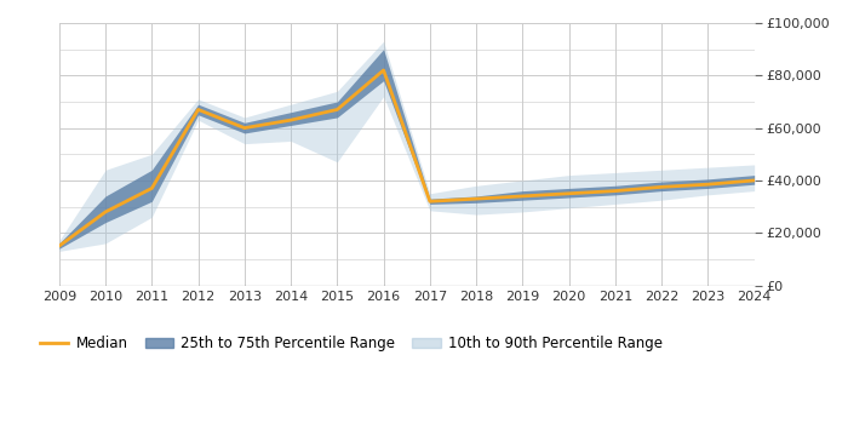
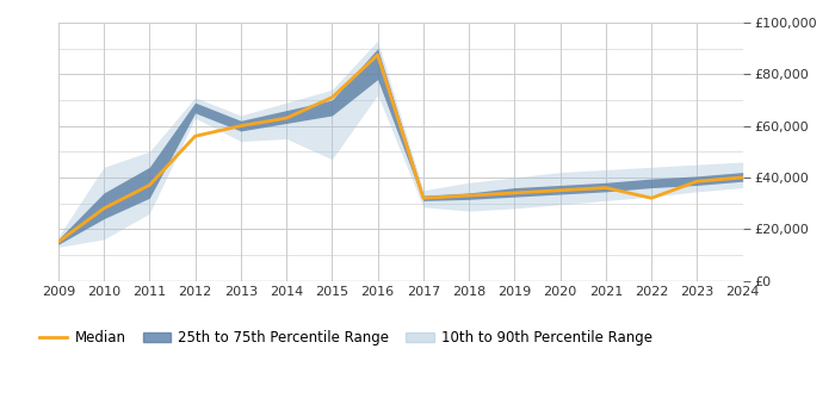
Median/2012: £67,000 -> £56,000
Median/2015: £67,000 -> £71,000
Median/2016: £82,000 -> £87,500
Median/2022: £37,500 -> £32,000
